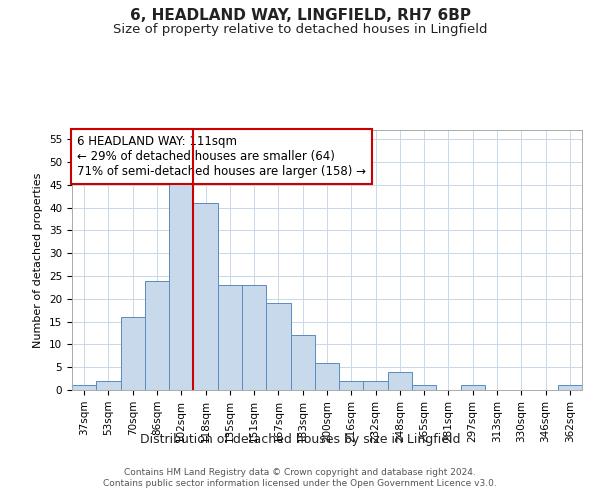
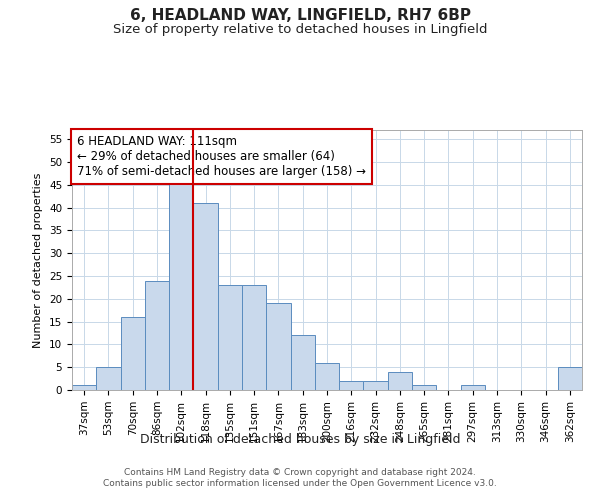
53sqm: 2 -> 5
362sqm: 1 -> 5
